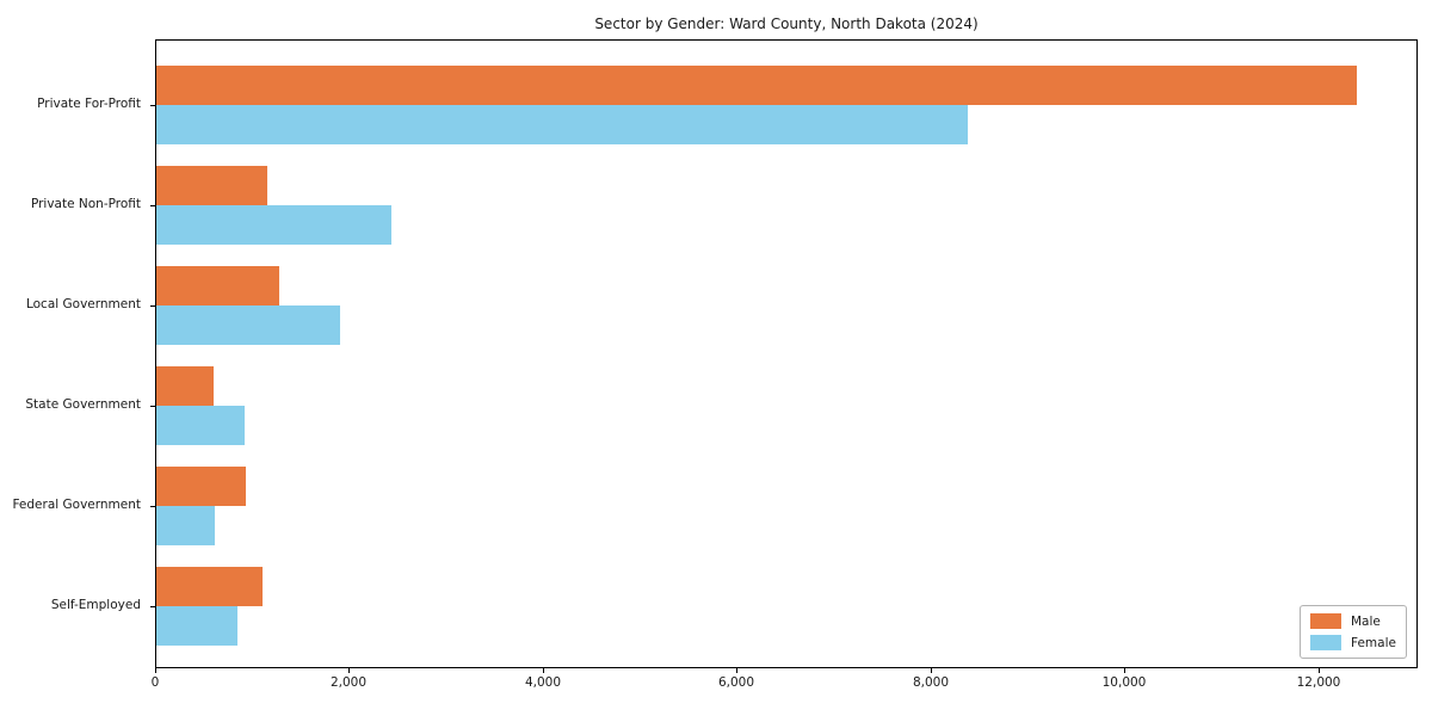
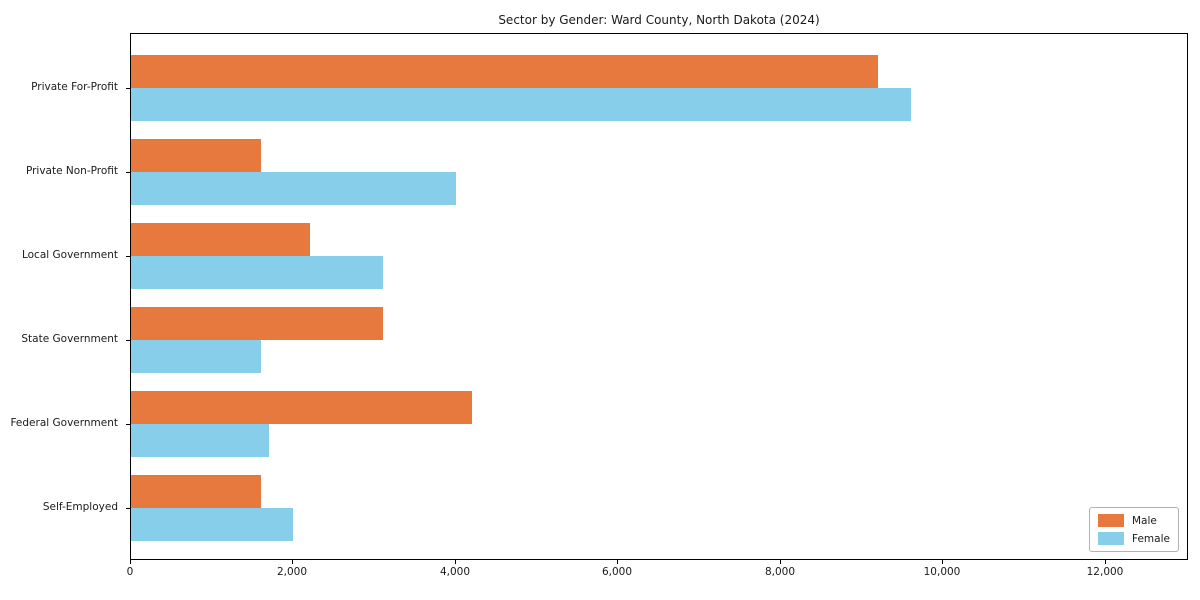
Male/Private For-Profit: 12400 -> 9200
Female/Private For-Profit: 8400 -> 9600
Male/Private Non-Profit: 1200 -> 1600
Female/Private Non-Profit: 2400 -> 4000
Male/Local Government: 1300 -> 2200
Female/Local Government: 1900 -> 3100
Male/State Government: 600 -> 3100
Female/State Government: 900 -> 1600
Male/Federal Government: 900 -> 4200
Female/Federal Government: 600 -> 1700
Male/Self-Employed: 1100 -> 1600
Female/Self-Employed: 800 -> 2000
